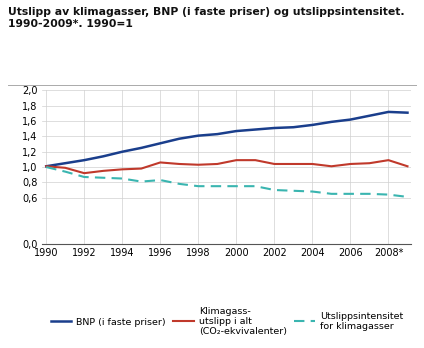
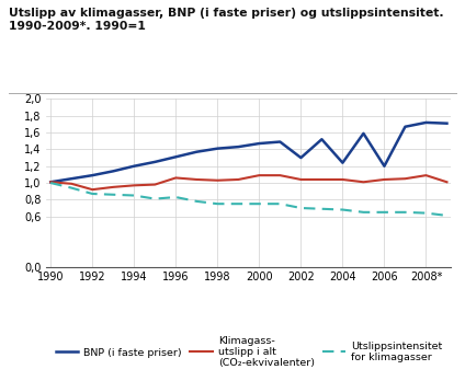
BNP (i faste priser)/2002: 1,51 -> 1,30
BNP (i faste priser)/2004: 1,55 -> 1,24
BNP (i faste priser)/2006: 1,62 -> 1,20
